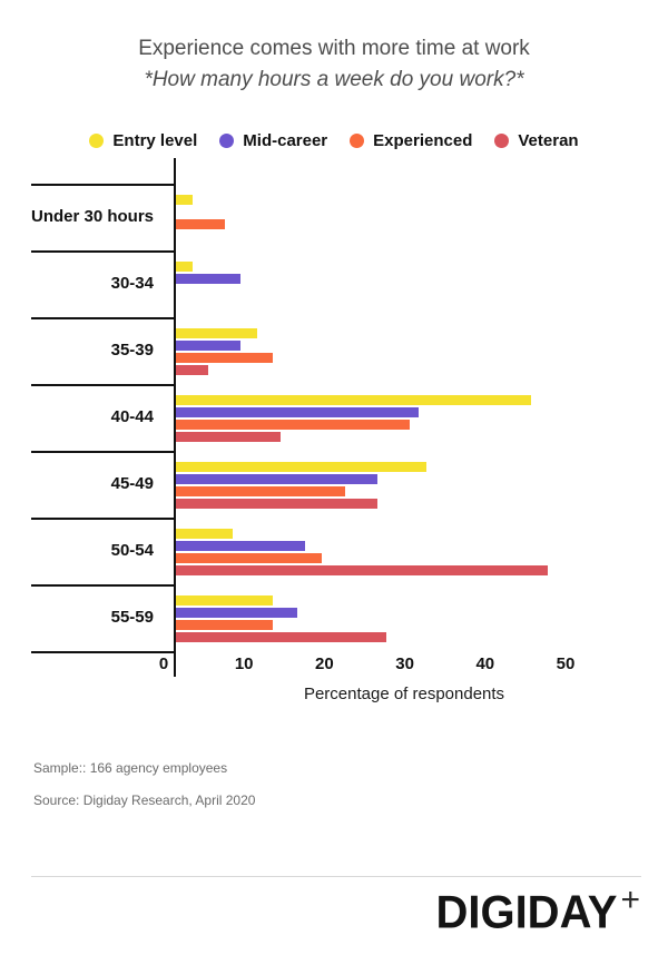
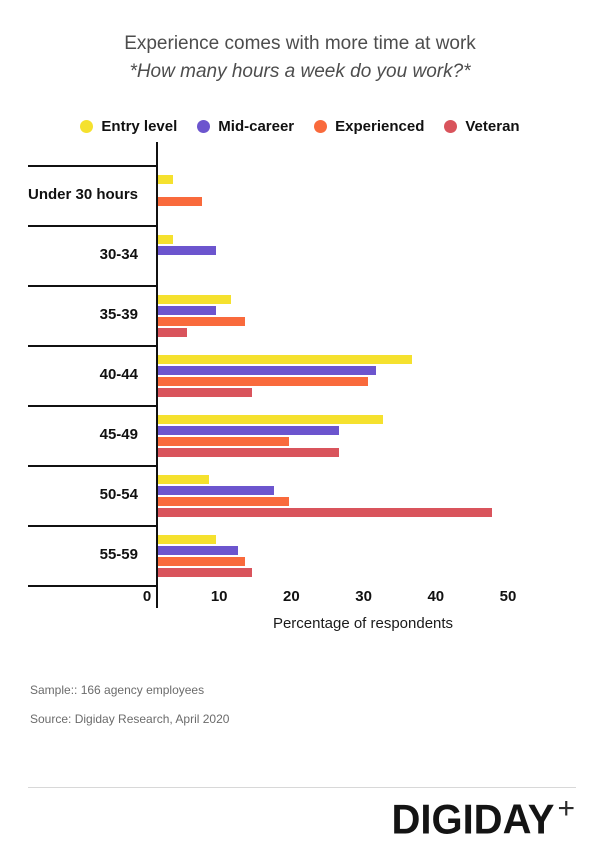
Entry level/40-44: 44 -> 35
Experienced/45-49: 21 -> 18
Entry level/55-59: 12 -> 8
Mid-career/55-59: 15 -> 11
Veteran/55-59: 26 -> 13
